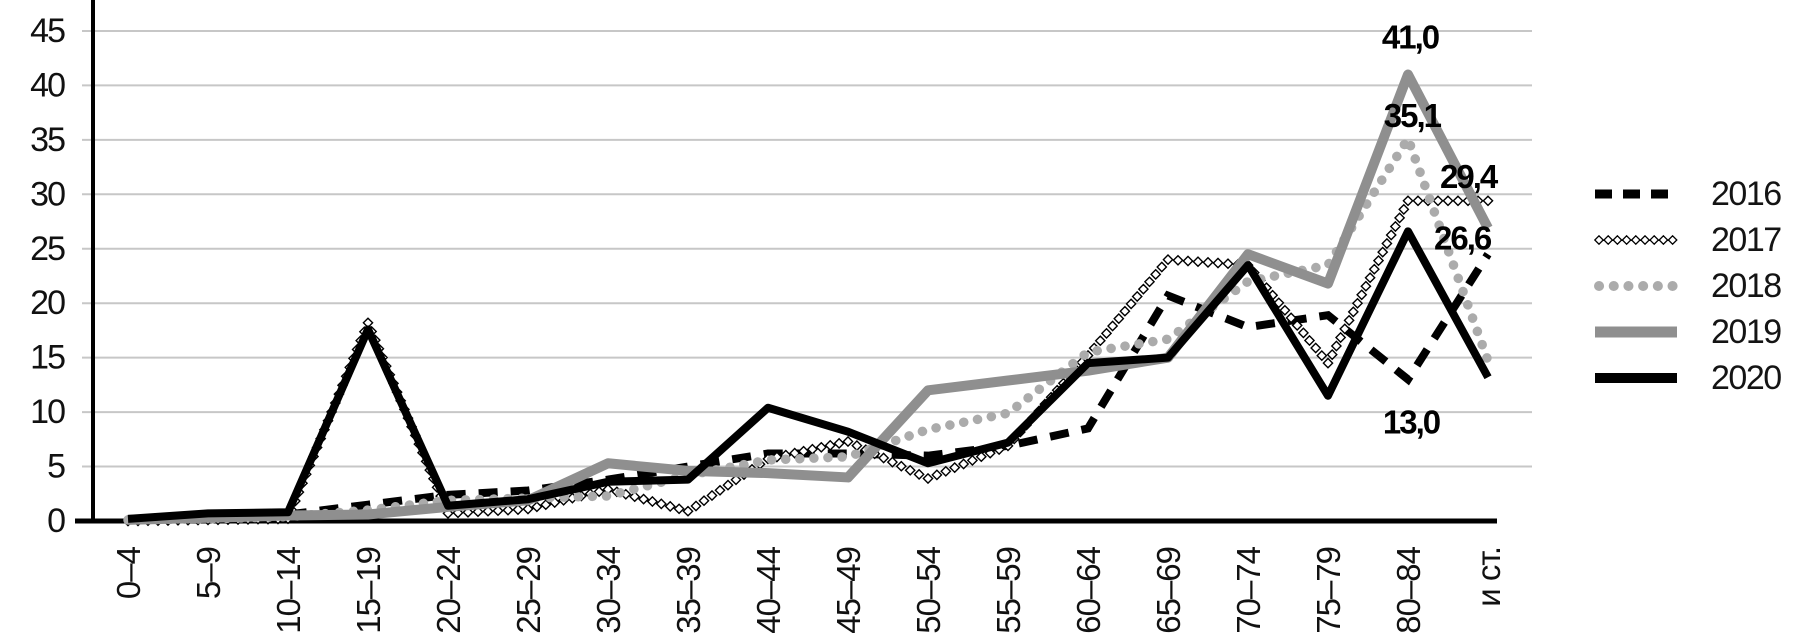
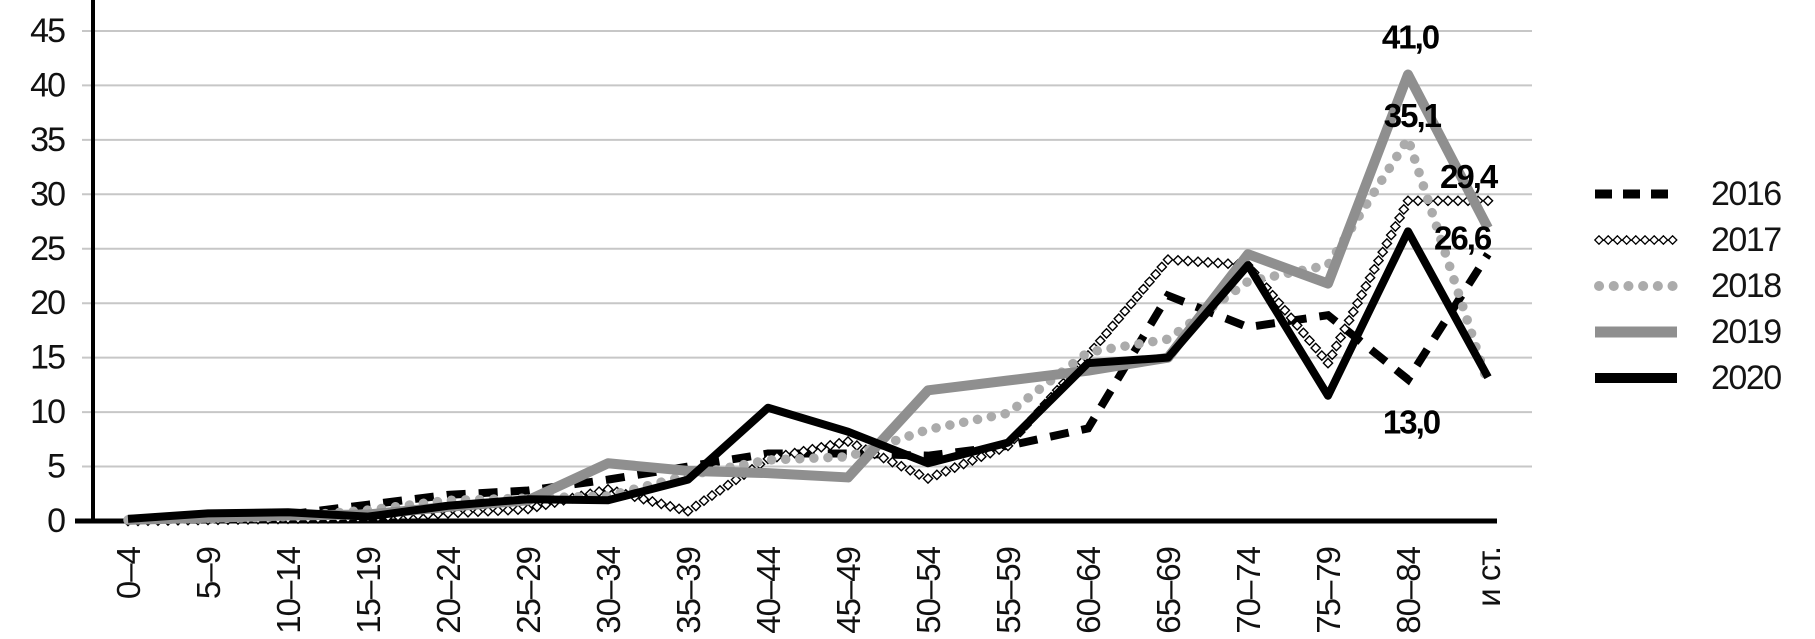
2017/15–19: 18.2 -> 0.3
2020/15–19: 17.6 -> 0.4
2020/30–34: 3.6 -> 1.9
2018/и ст.: 14.7 -> 12.6
